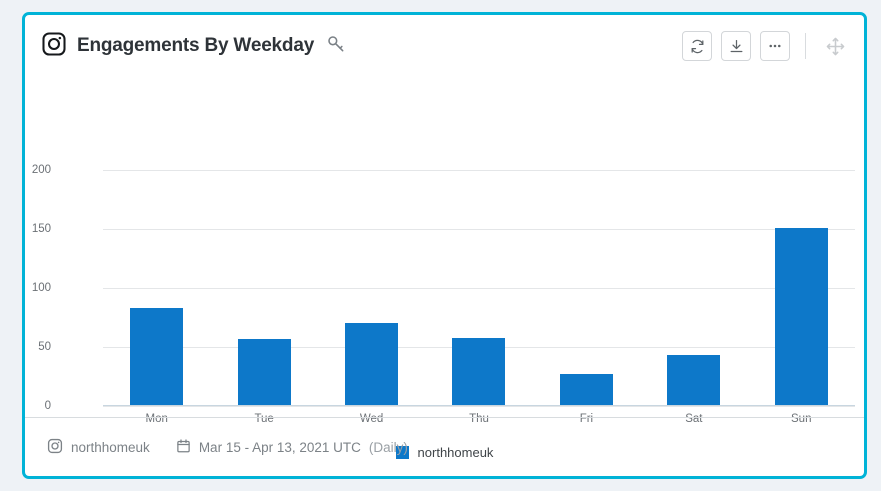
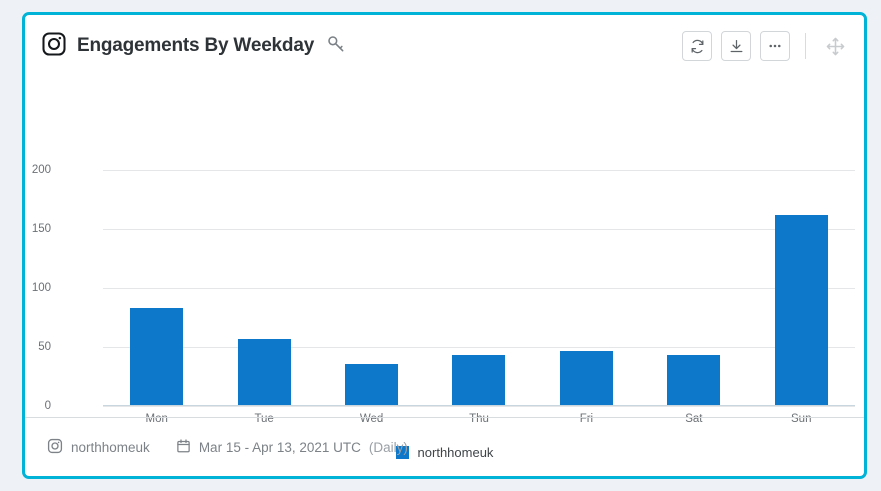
Wed: 70 -> 36
Thu: 58 -> 43
Fri: 27 -> 47
Sun: 151 -> 162
